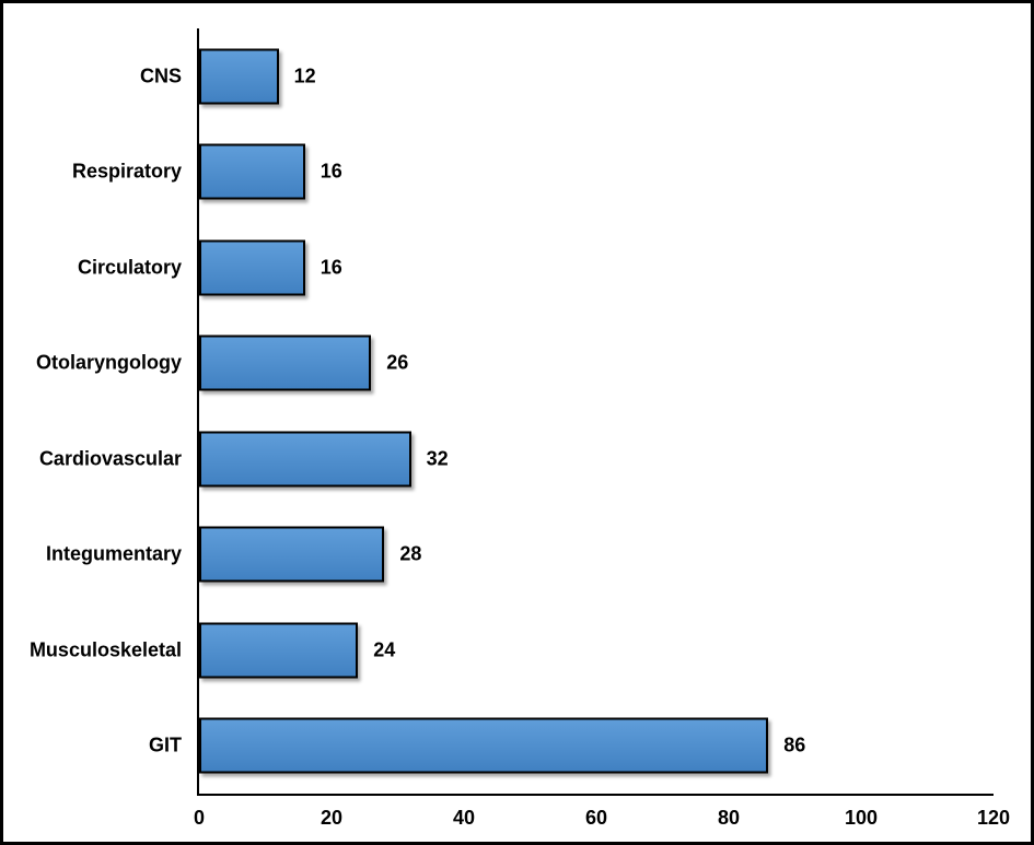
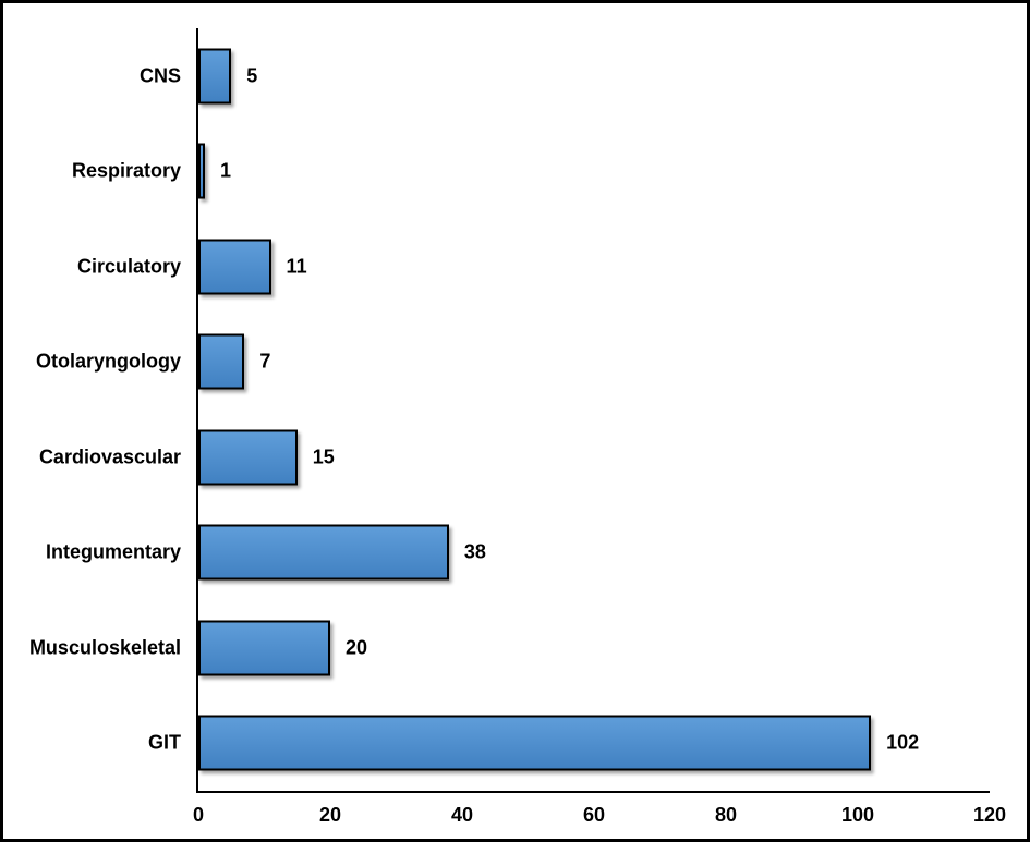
CNS: 12 -> 5
Respiratory: 16 -> 1
Circulatory: 16 -> 11
Otolaryngology: 26 -> 7
Cardiovascular: 32 -> 15
Integumentary: 28 -> 38
Musculoskeletal: 24 -> 20
GIT: 86 -> 102
